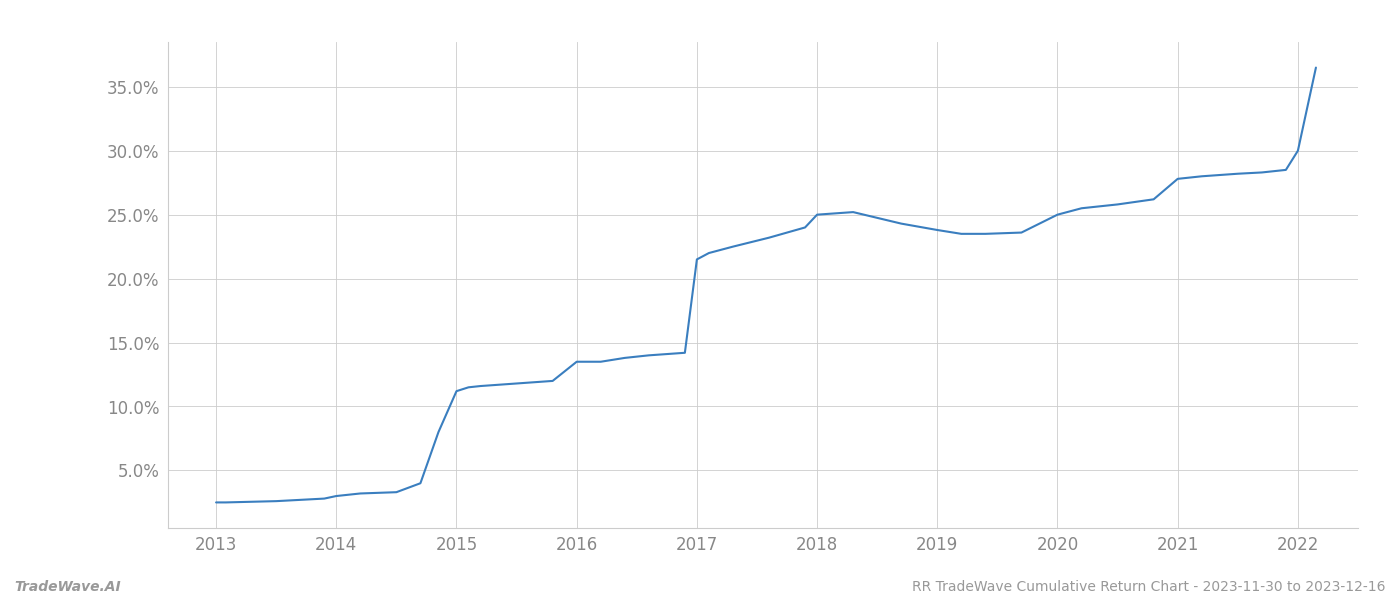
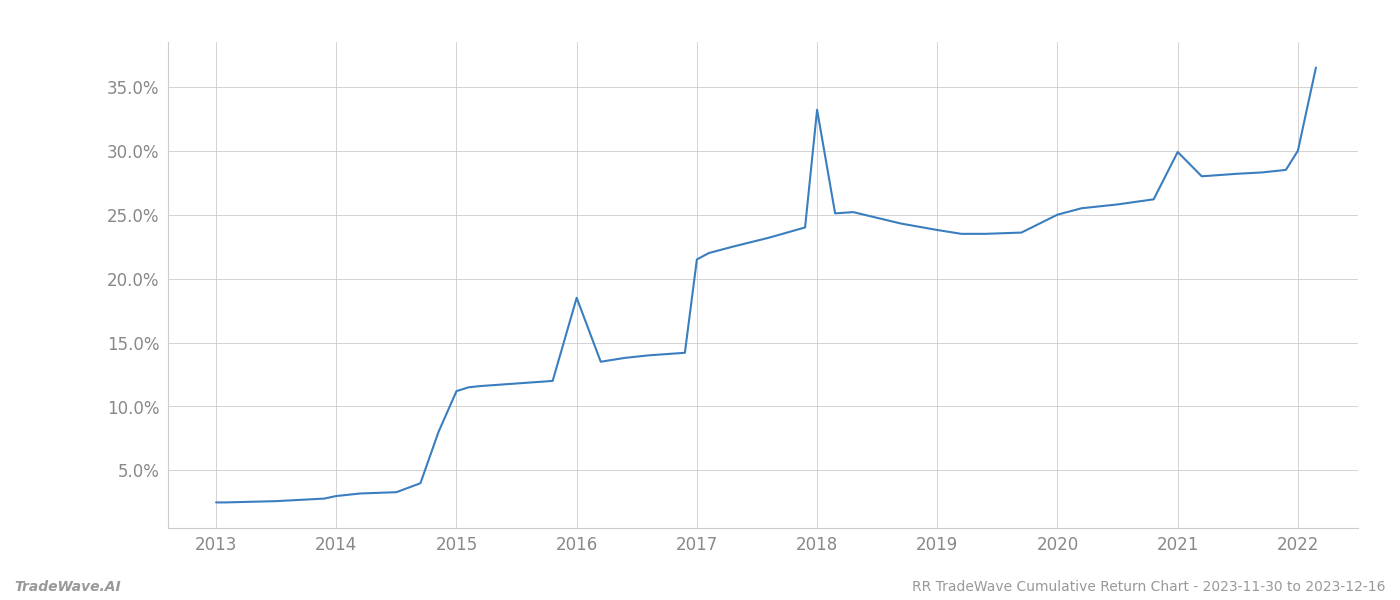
2016: 13.5% -> 18.5%
2018: 25.0% -> 33.2%
2021: 27.8% -> 29.9%
